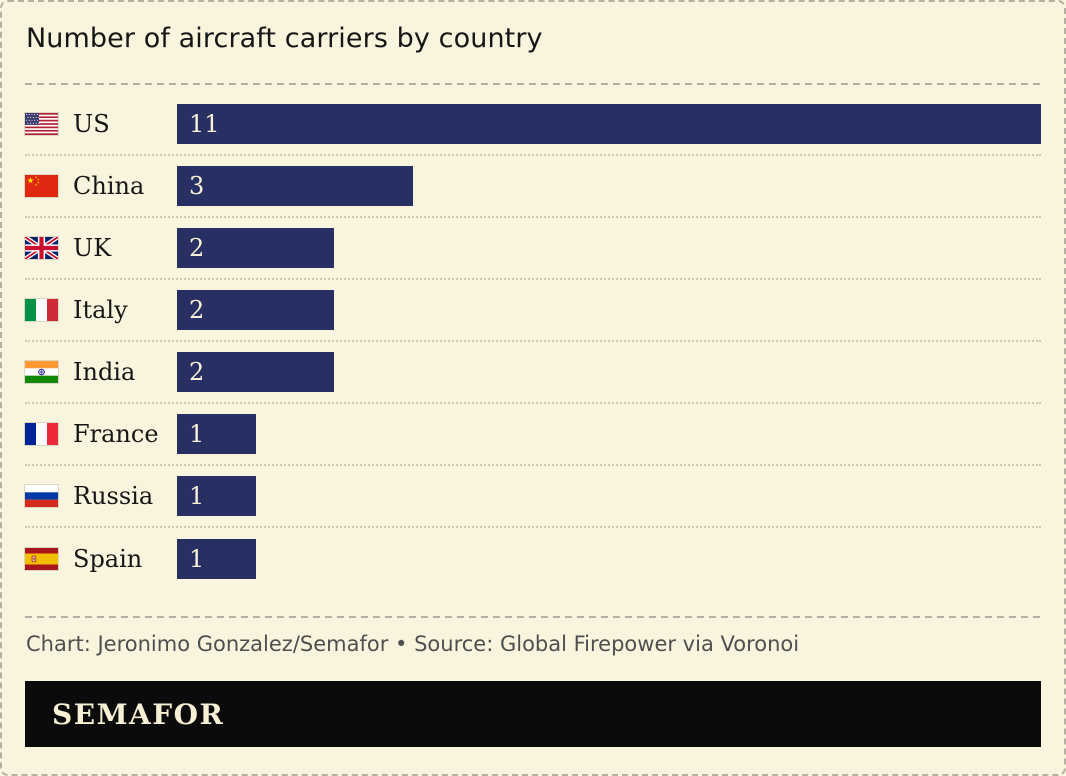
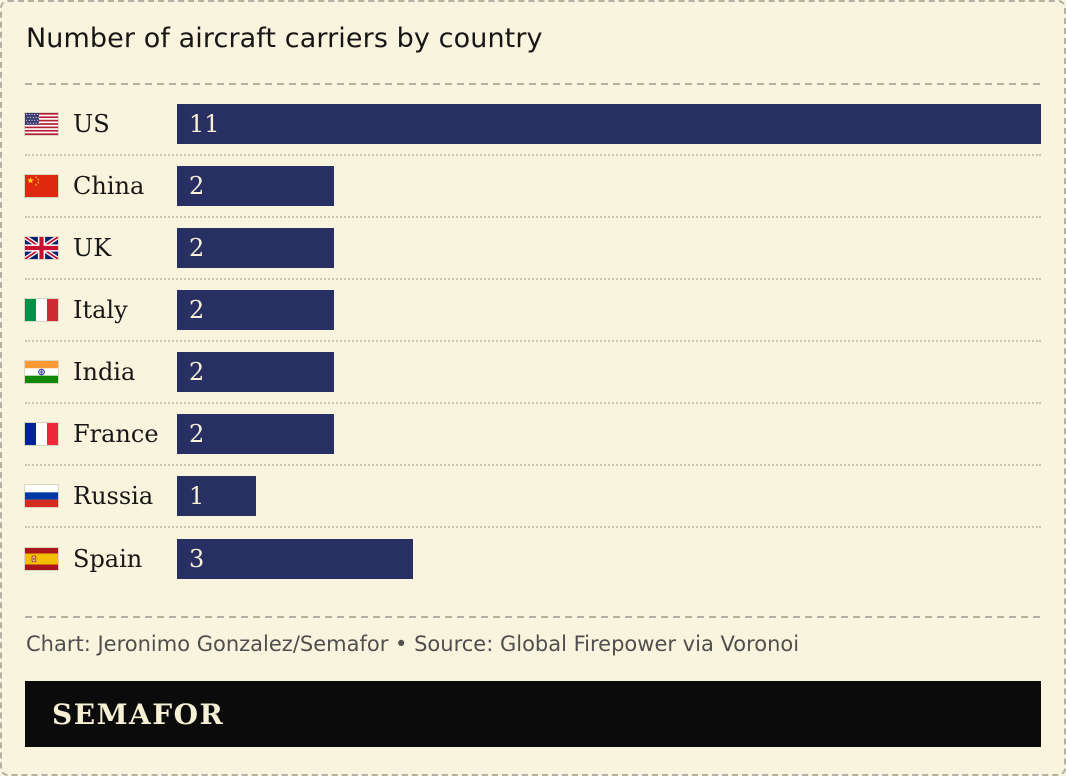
China: 3 -> 2
France: 1 -> 2
Spain: 1 -> 3
